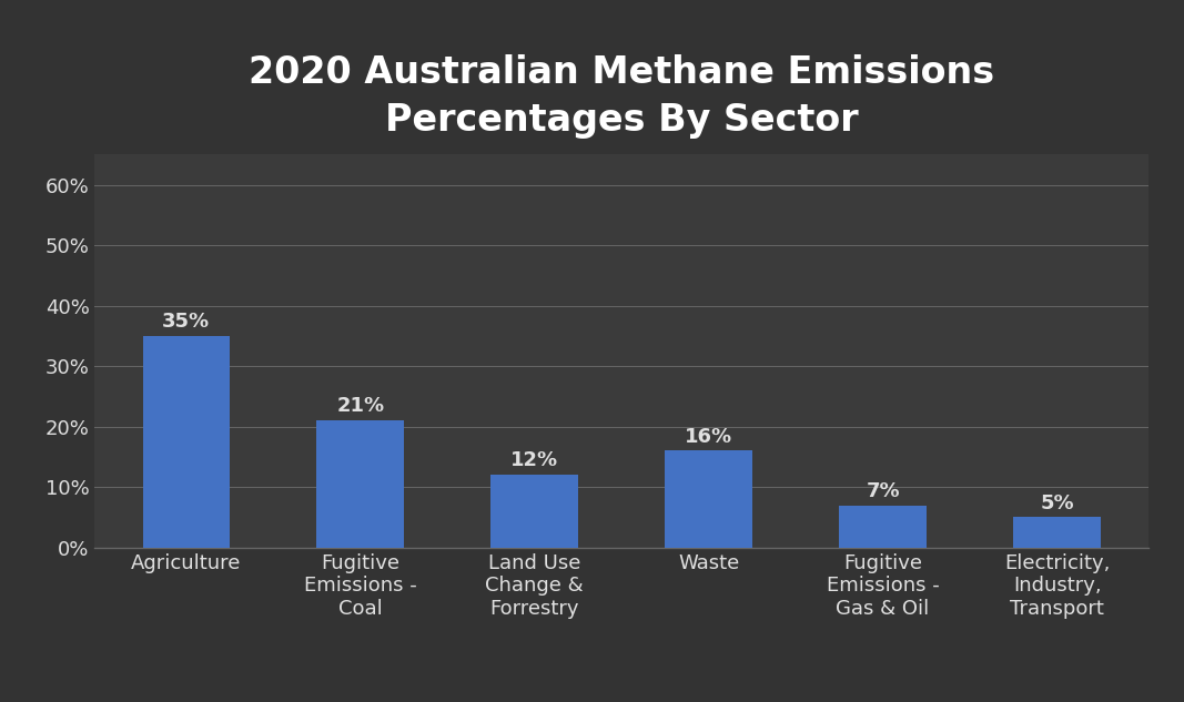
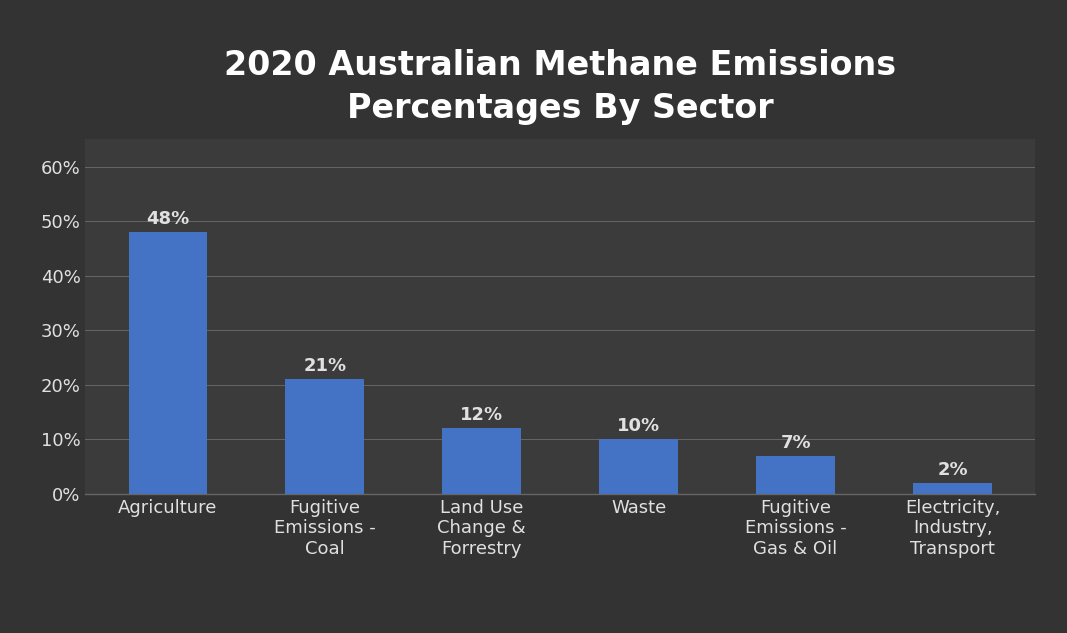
Agriculture: 35% -> 48%
Waste: 16% -> 10%
Electricity, Industry, Transport: 5% -> 2%
